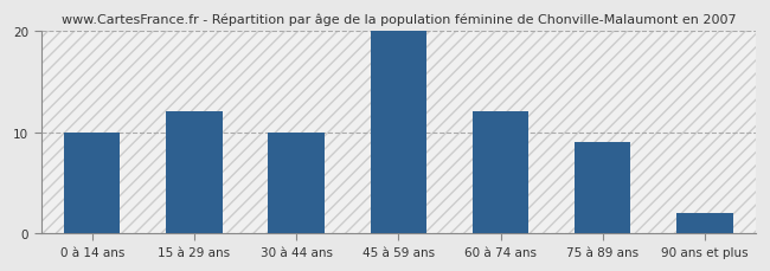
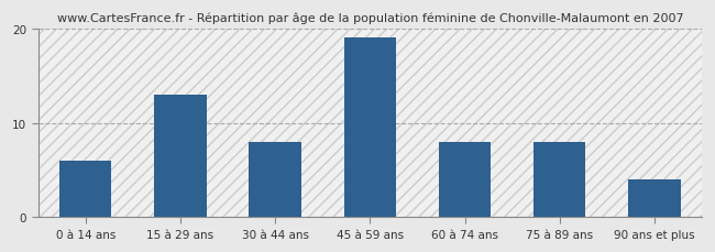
0 à 14 ans: 10 -> 6
15 à 29 ans: 12 -> 13
30 à 44 ans: 10 -> 8
45 à 59 ans: 20 -> 19
60 à 74 ans: 12 -> 8
75 à 89 ans: 9 -> 8
90 ans et plus: 2 -> 4
